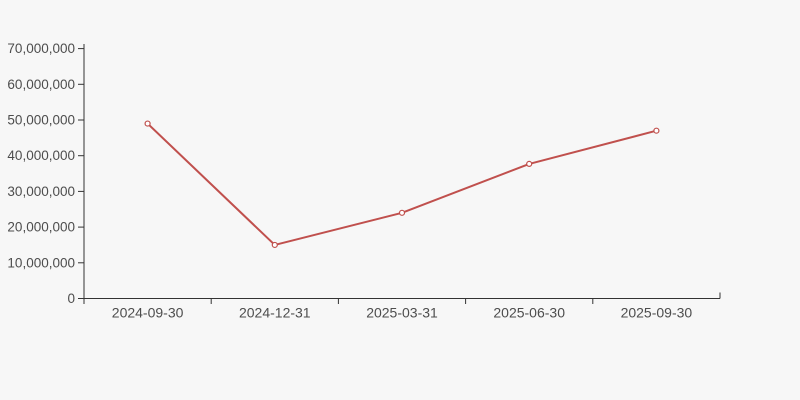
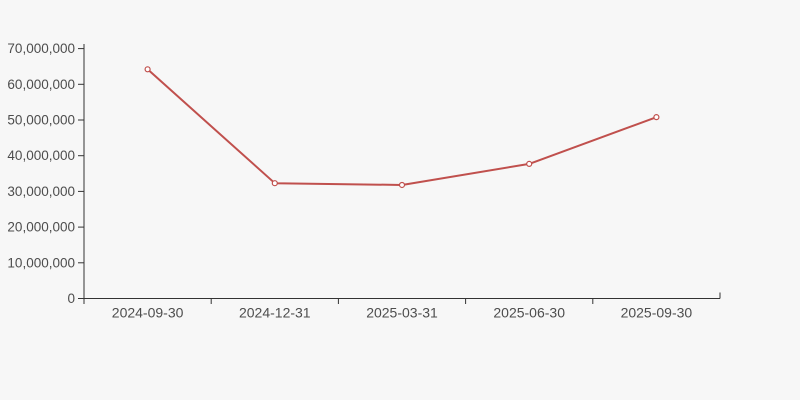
2024-09-30: 49000000 -> 64000000
2024-12-31: 15000000 -> 32000000
2025-03-31: 24000000 -> 32000000
2025-09-30: 47000000 -> 51000000
